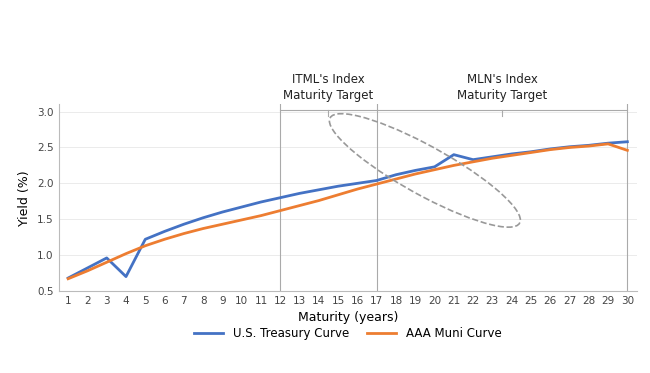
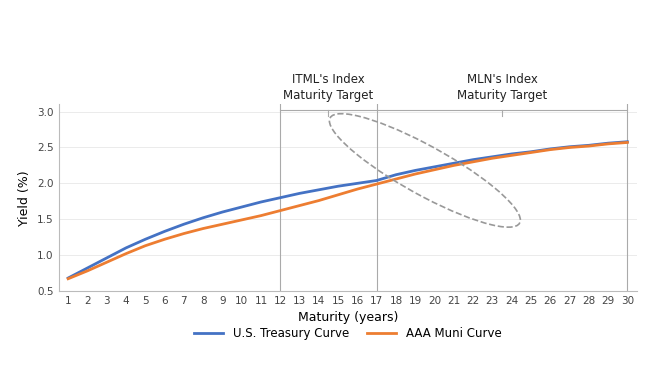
U.S. Treasury Curve/4: 0.70 -> 1.10
U.S. Treasury Curve/21: 2.40 -> 2.28
AAA Muni Curve/30: 2.46 -> 2.57
